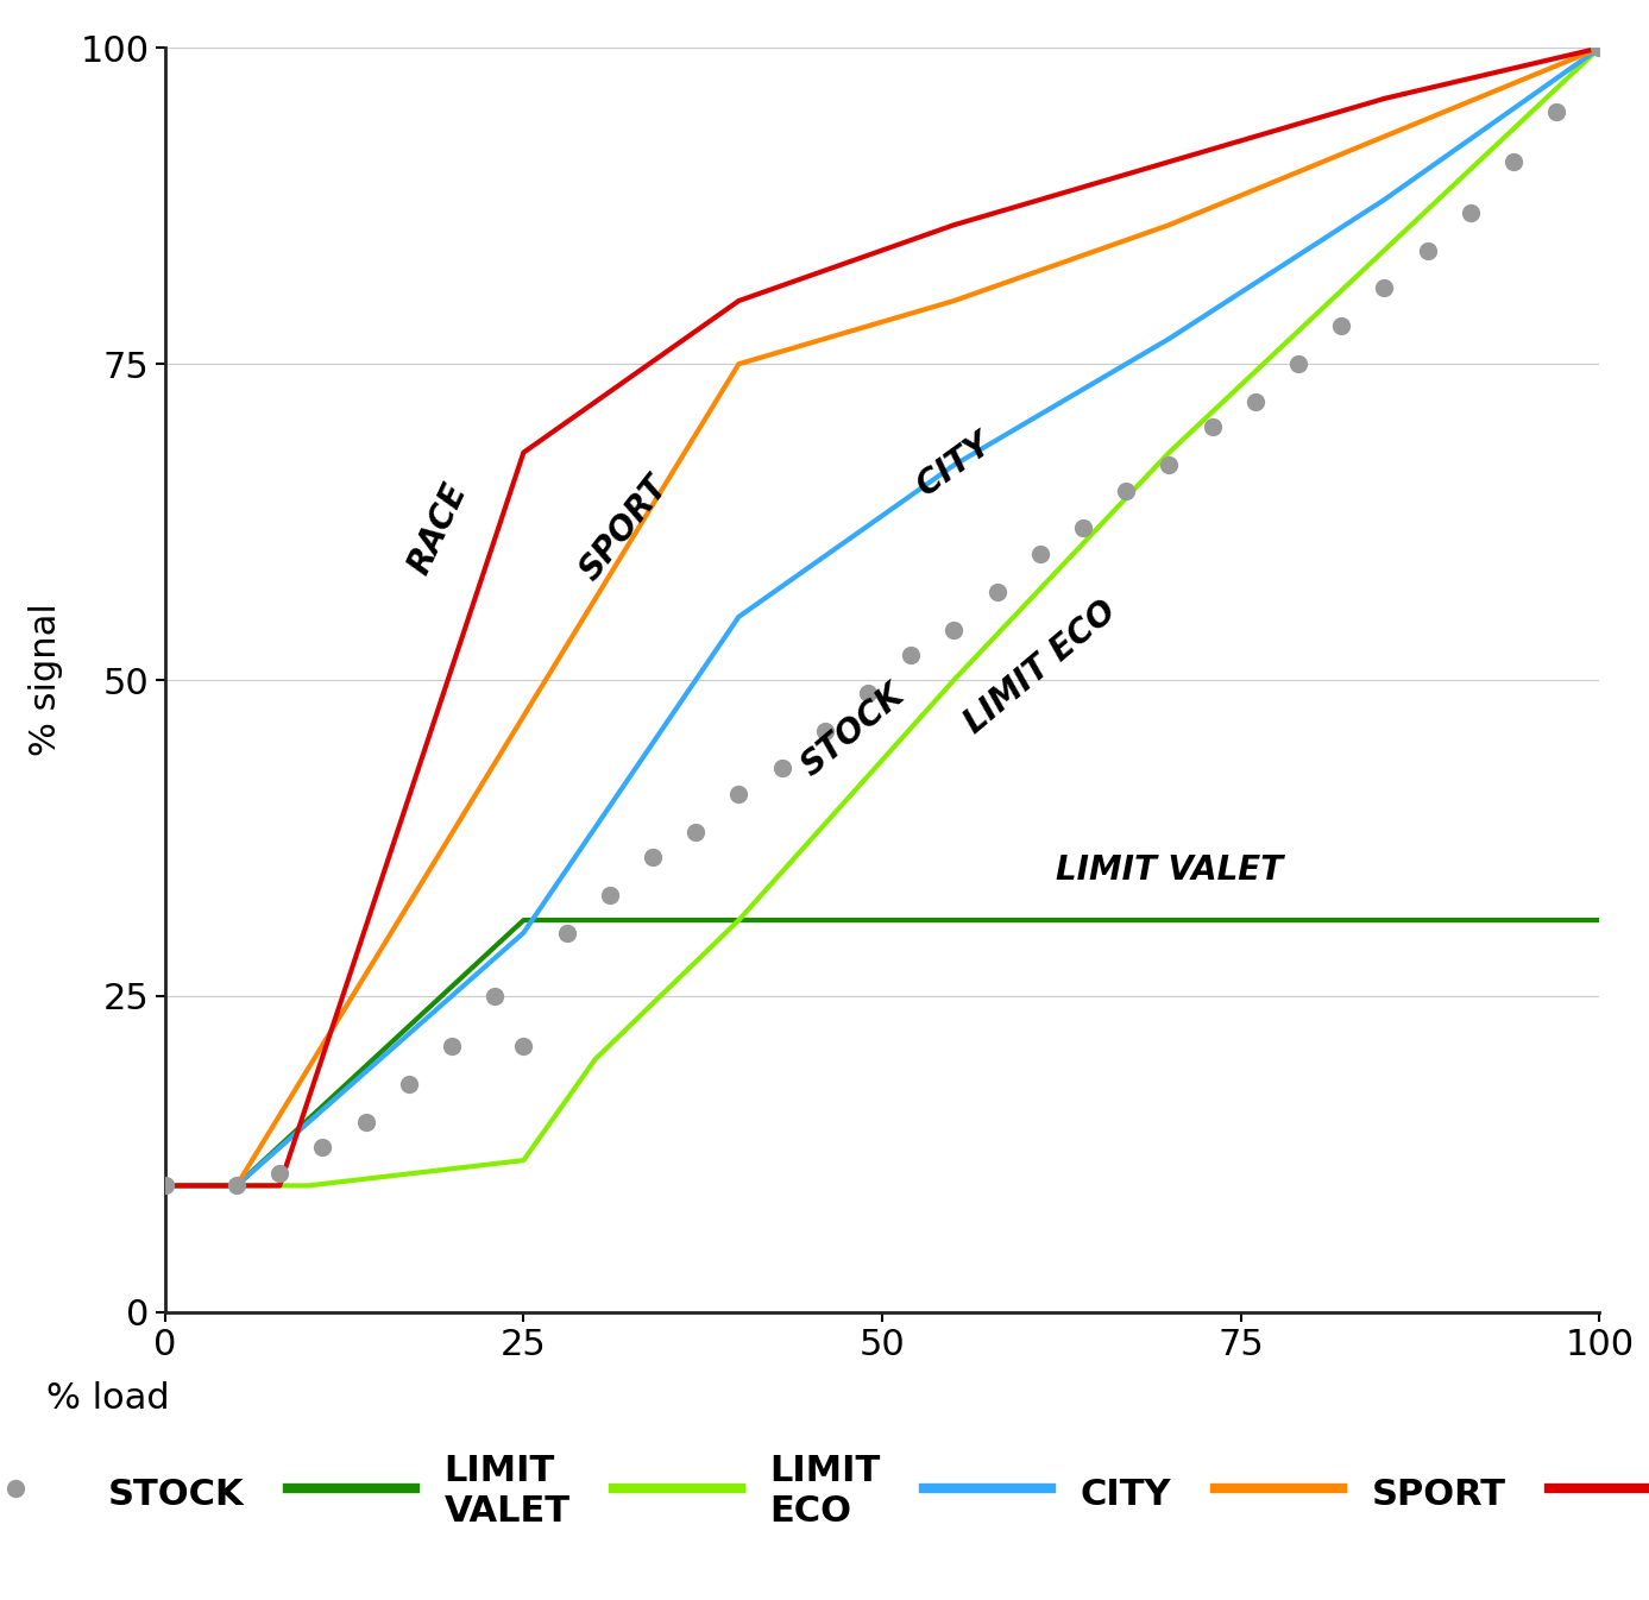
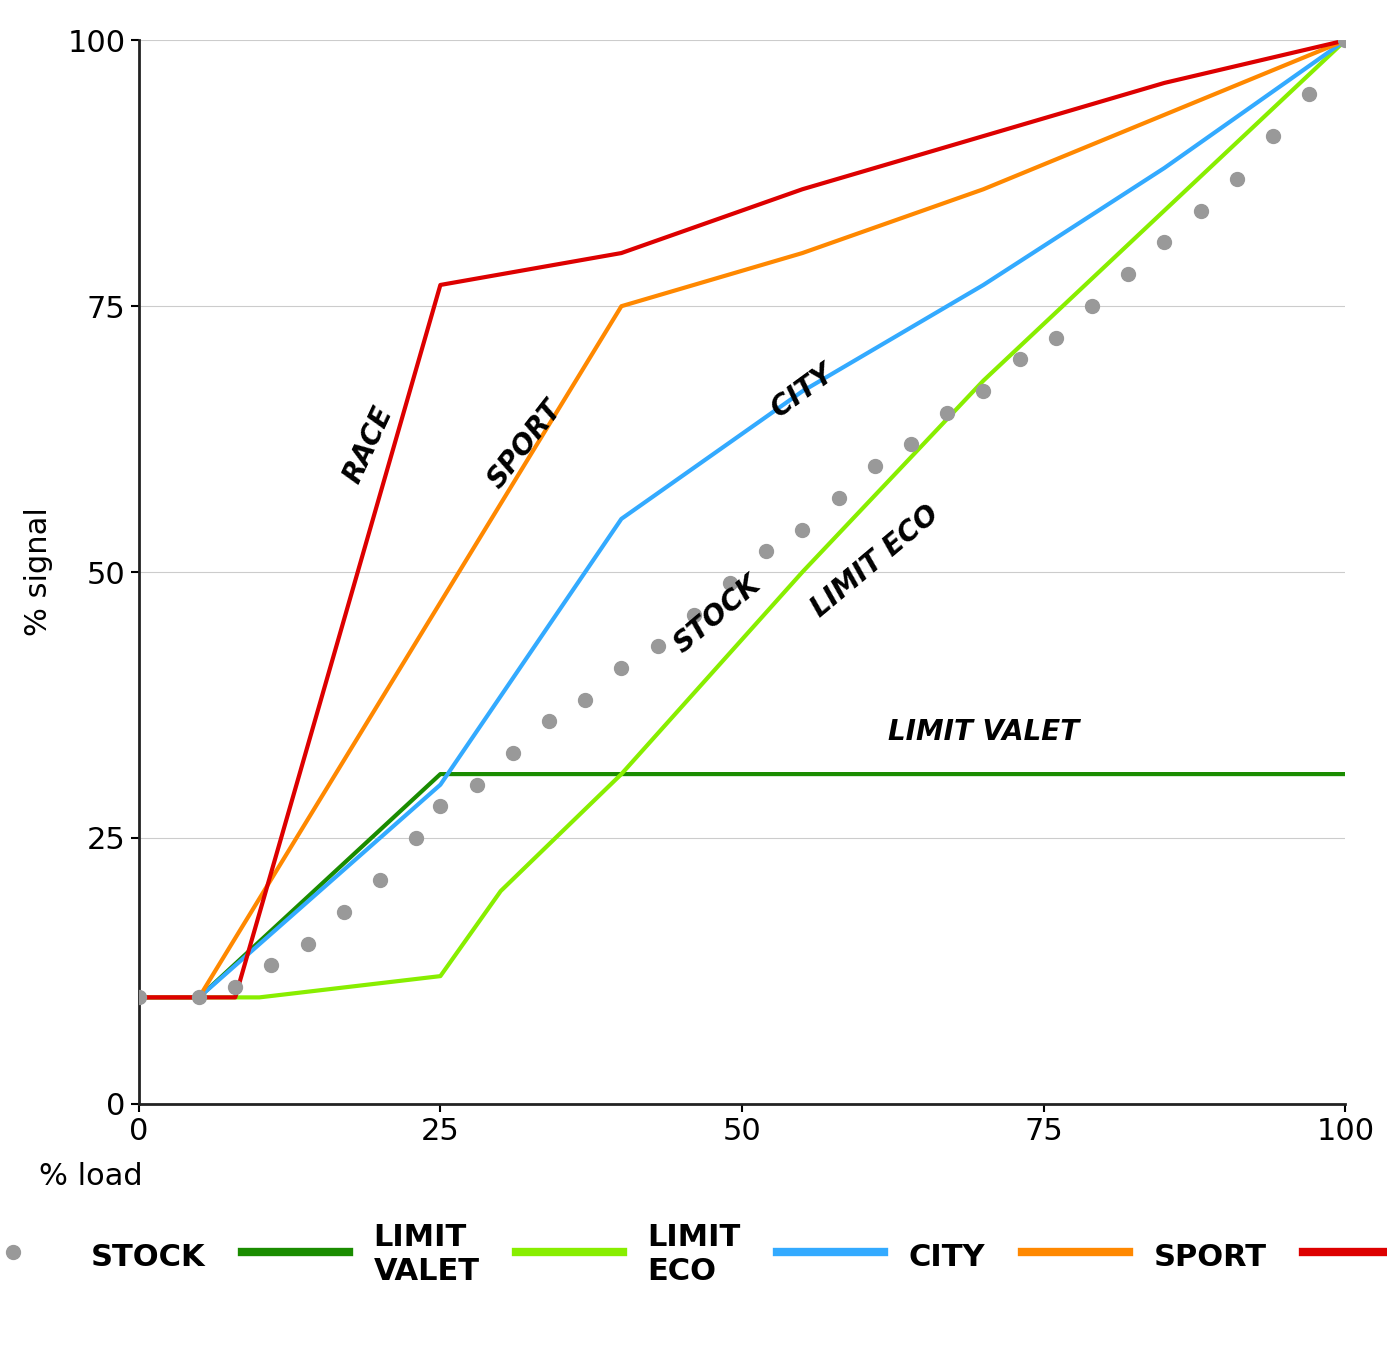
STOCK/25: 21 -> 28
RACE/25: 68 -> 77
